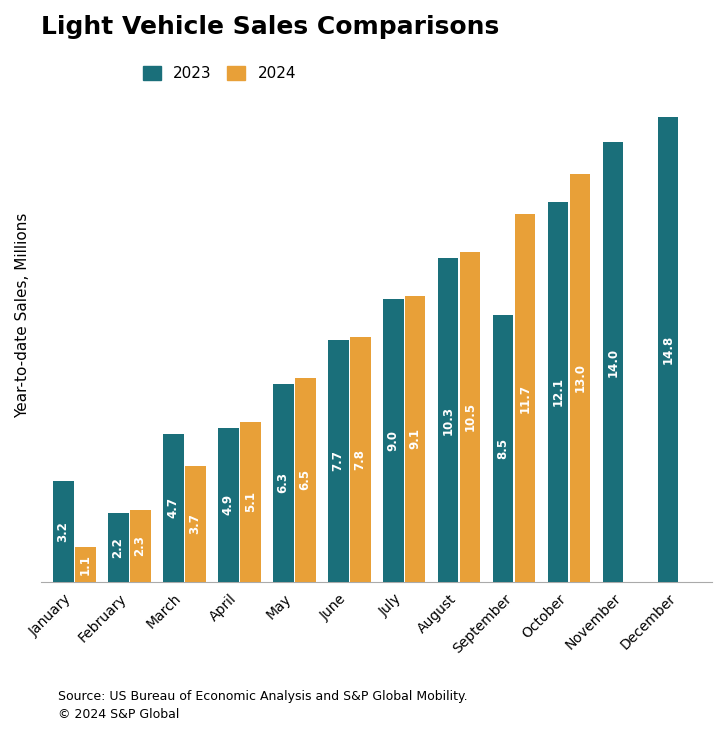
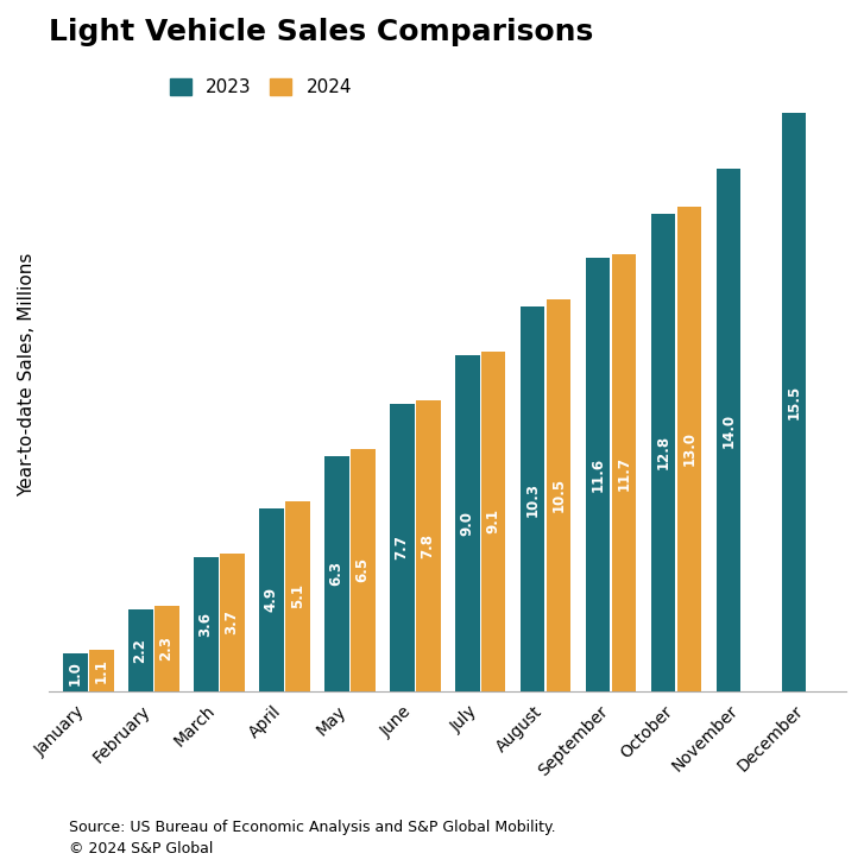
2023/January: 3.2 -> 1.0
2023/March: 4.7 -> 3.6
2023/September: 8.5 -> 11.6
2023/October: 12.1 -> 12.8
2023/December: 14.8 -> 15.5
